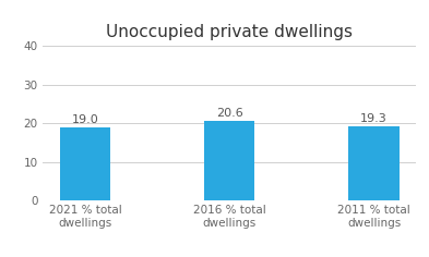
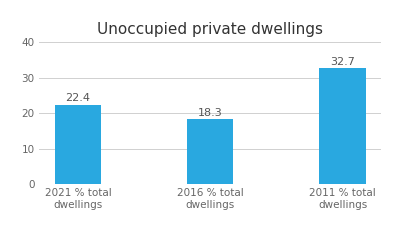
2021 % total dwellings: 19.0 -> 22.4
2016 % total dwellings: 20.6 -> 18.3
2011 % total dwellings: 19.3 -> 32.7
